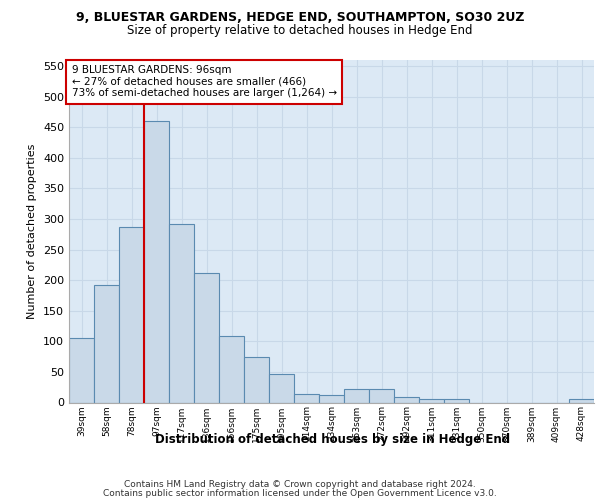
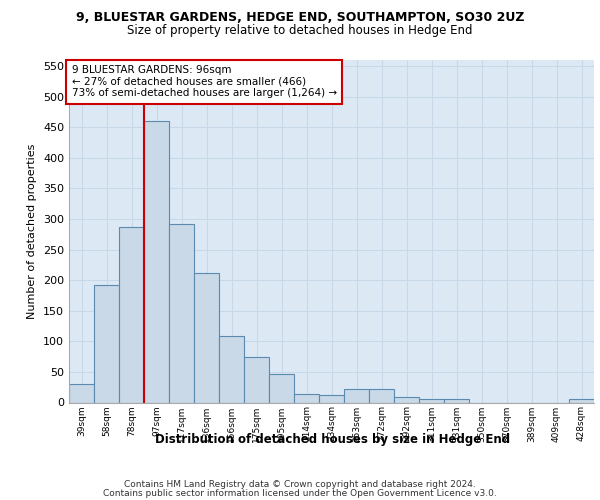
39sqm: 106 -> 30
